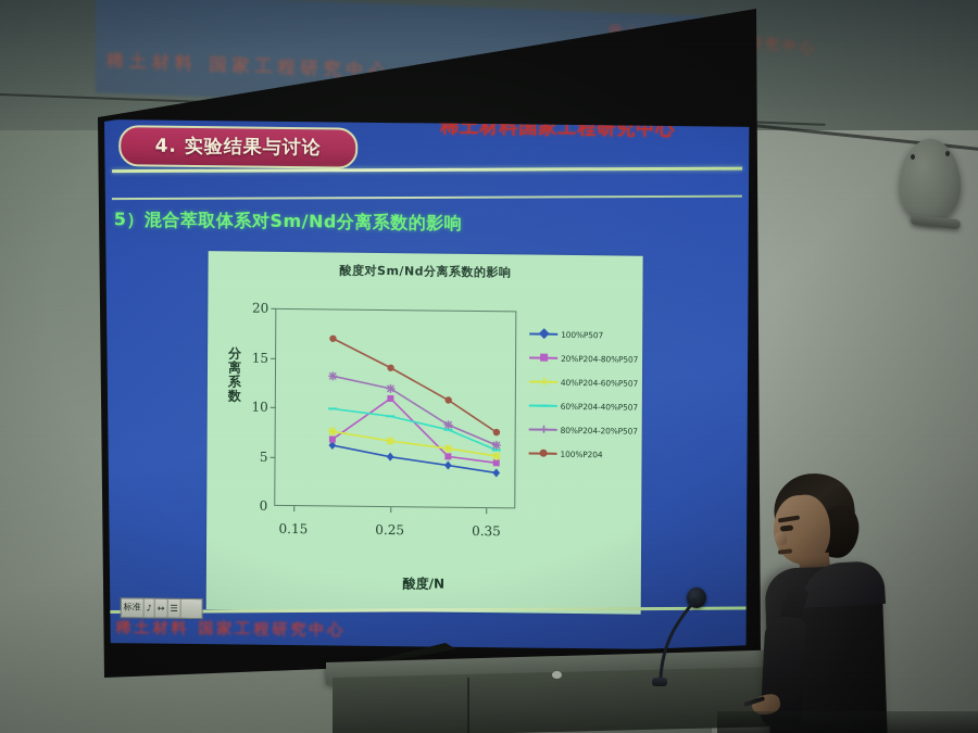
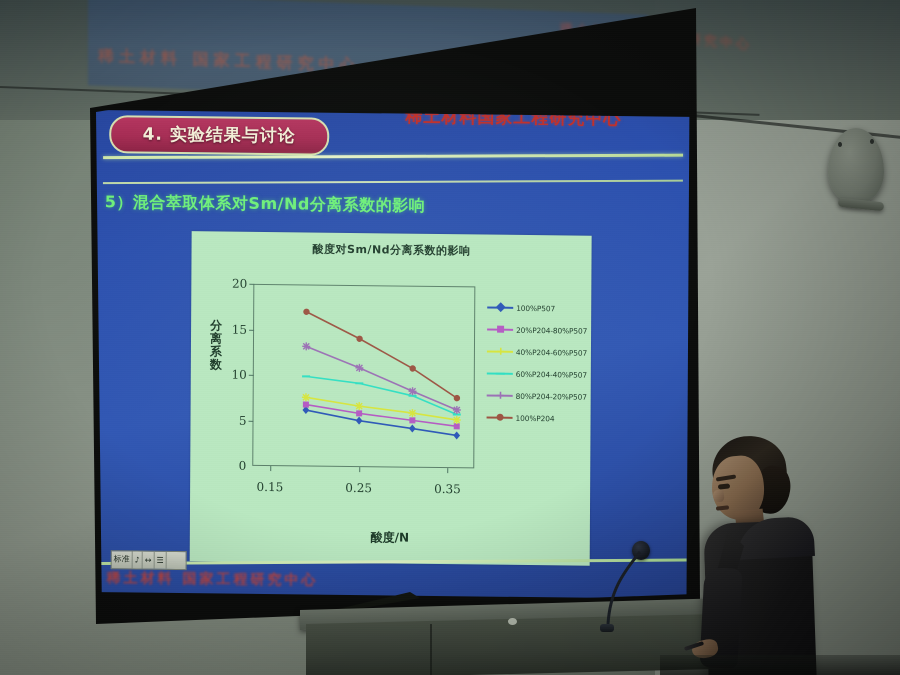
20%P204-80%P507/0.25: 11 -> 6
80%P204-20%P507/0.25: 12 -> 11
